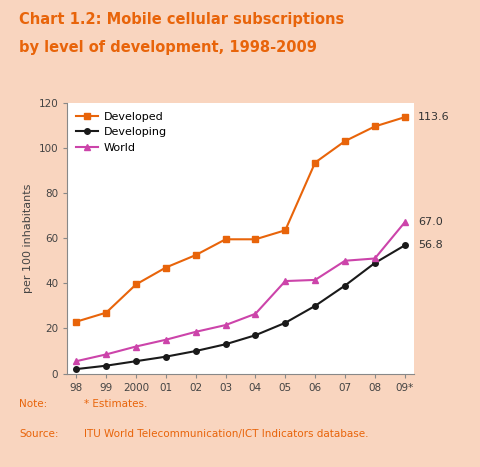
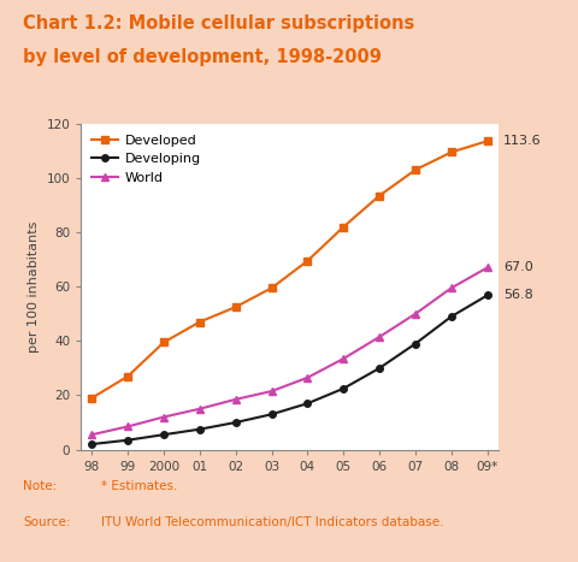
Developed/98: 23.0 -> 19.0
Developed/04: 59.5 -> 69.5
Developed/05: 63.5 -> 82.0
World/05: 41.0 -> 33.5
World/08: 51.0 -> 59.5
